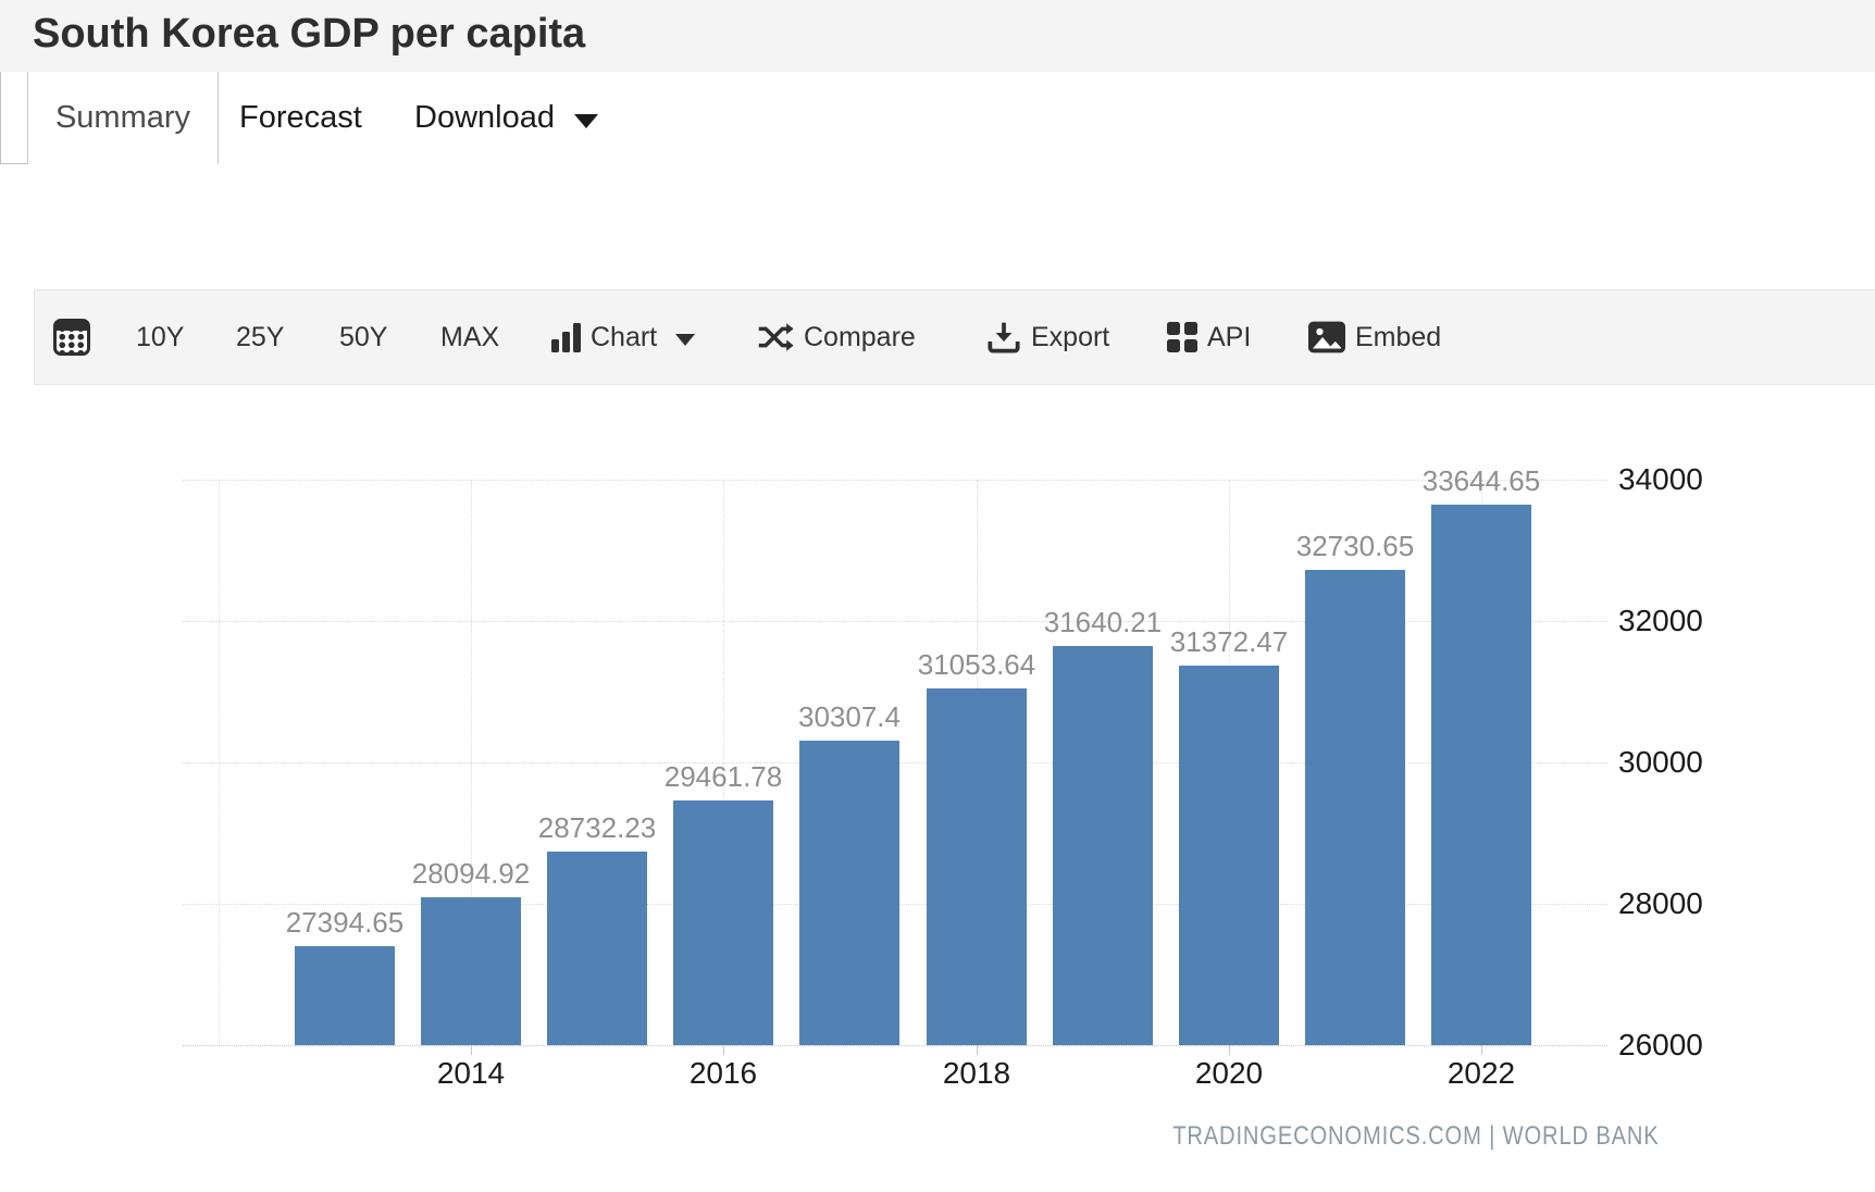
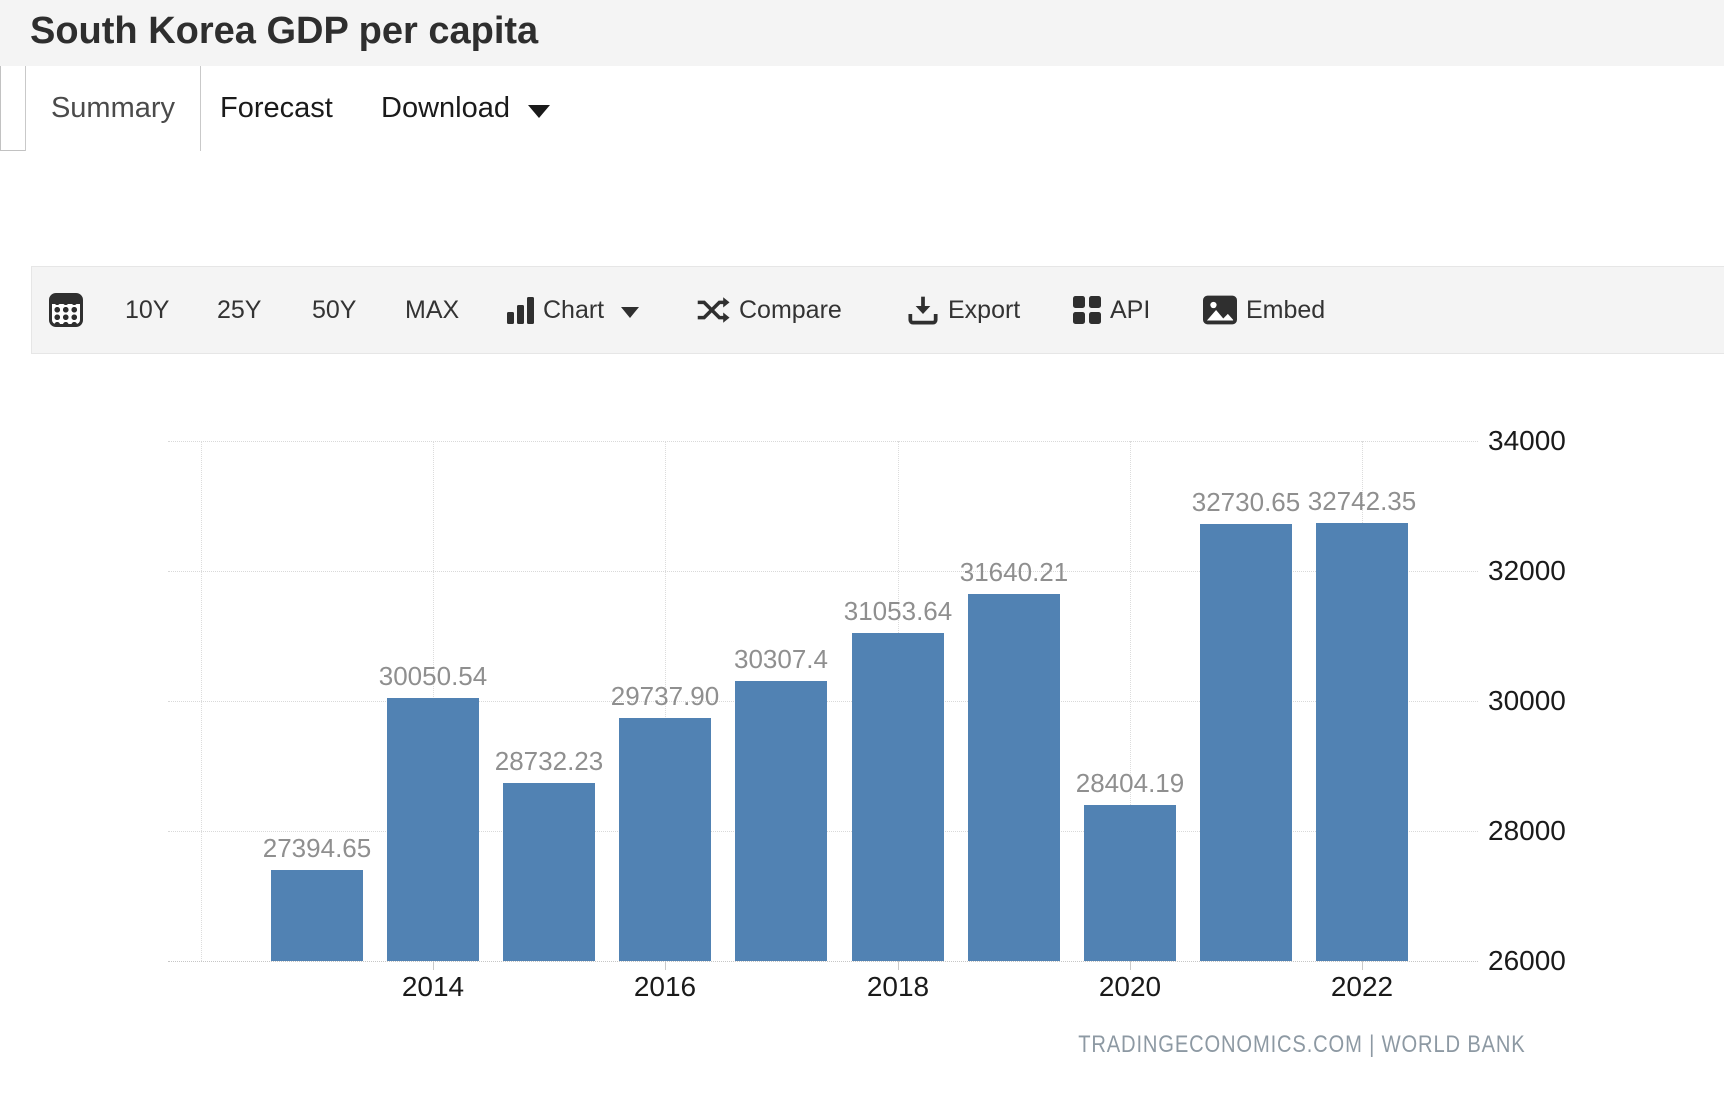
2014: 28094.92 -> 30050.54
2016: 29461.78 -> 29737.90
2020: 31372.47 -> 28404.19
2022: 33644.65 -> 32742.35
